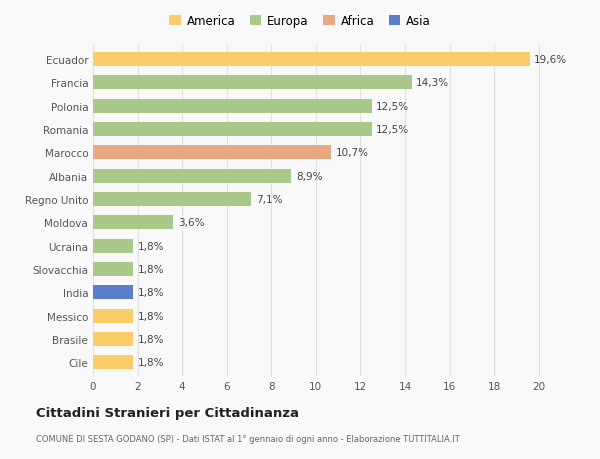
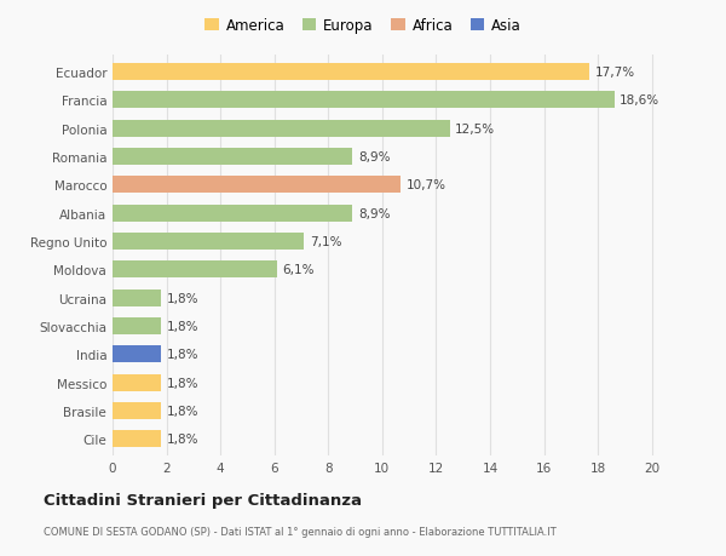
Ecuador: 19,6% -> 17,7%
Francia: 14,3% -> 18,6%
Romania: 12,5% -> 8,9%
Moldova: 3,6% -> 6,1%
